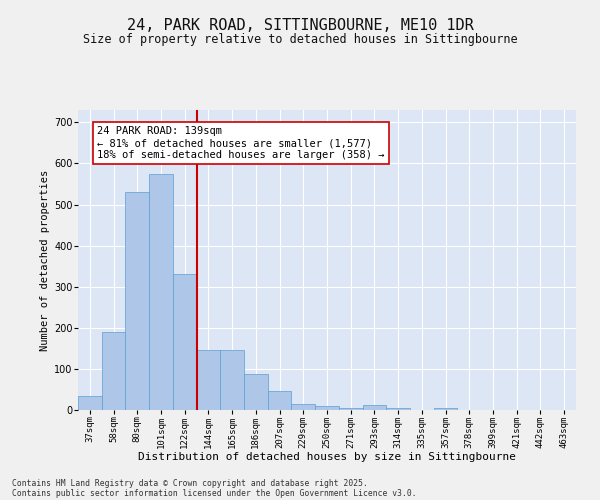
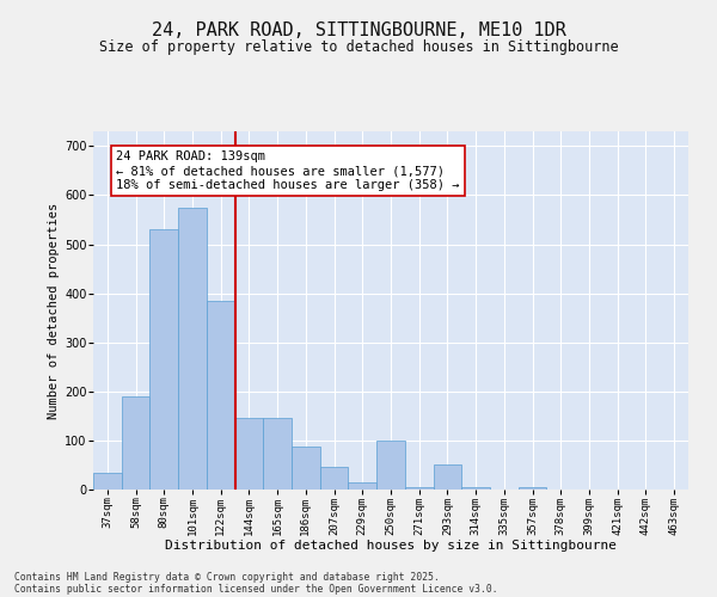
122sqm: 330 -> 385
250sqm: 10 -> 100
293sqm: 12 -> 50
